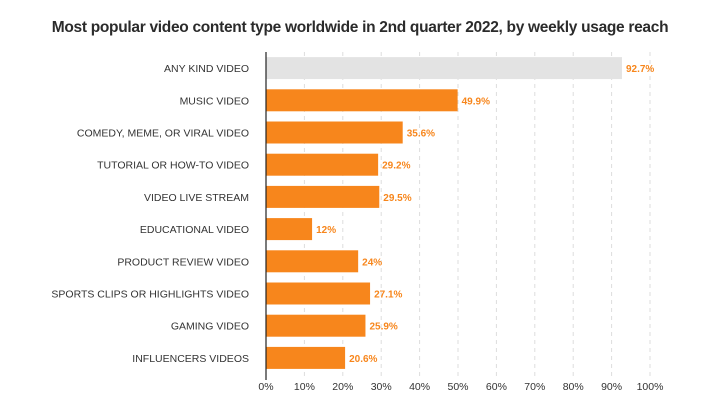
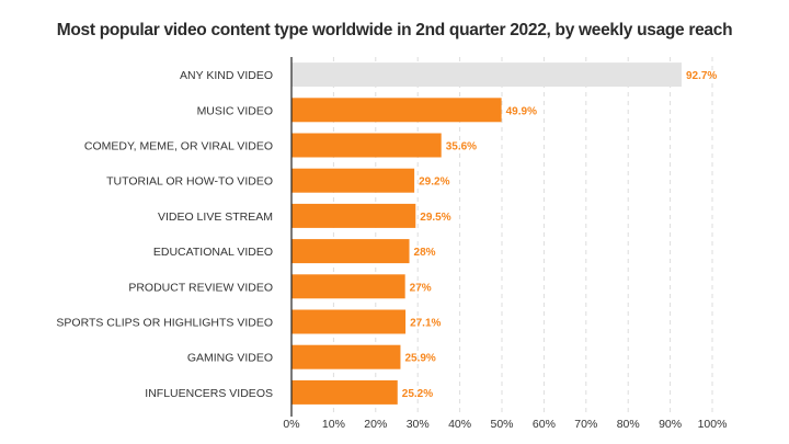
EDUCATIONAL VIDEO: 12% -> 28%
PRODUCT REVIEW VIDEO: 24% -> 27%
INFLUENCERS VIDEOS: 20.6% -> 25.2%
